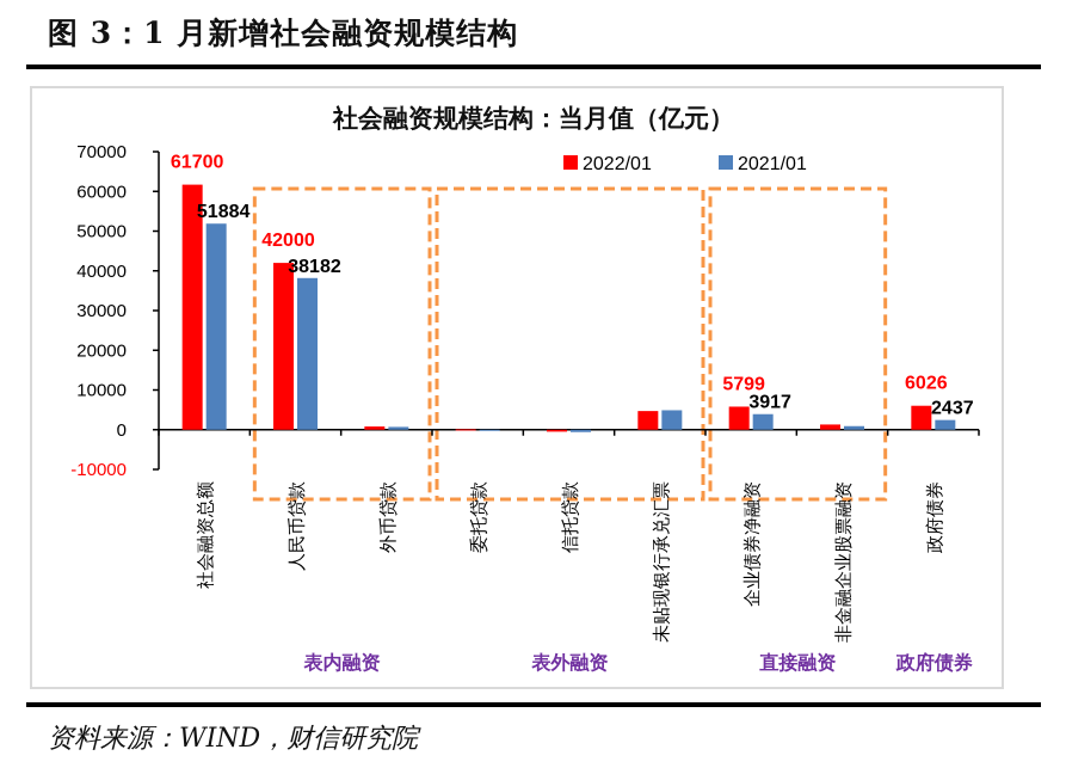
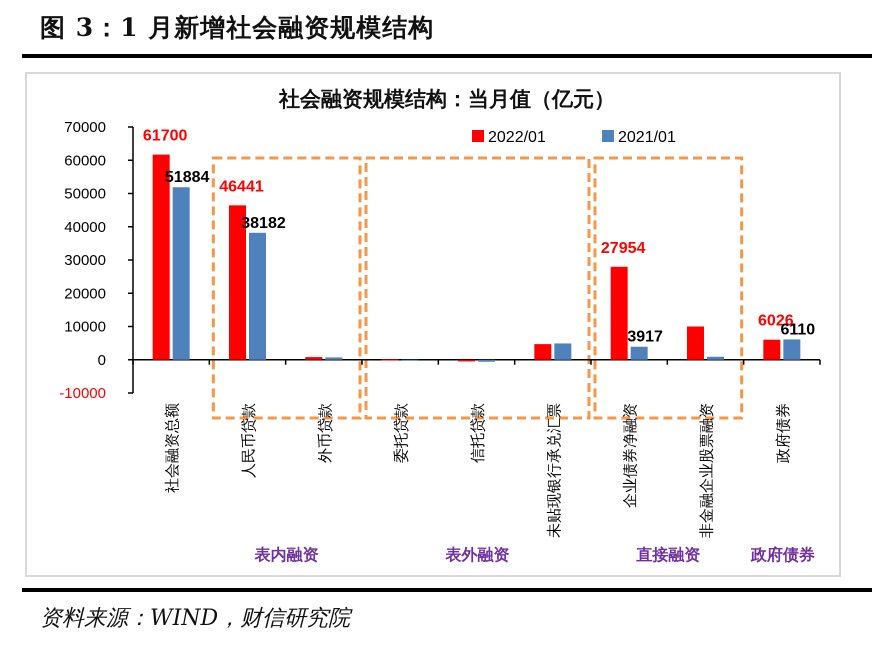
2022/01/人民币贷款: 42000 -> 46441
2022/01/企业债券净融资: 5799 -> 27954
2022/01/非金融企业股票融资: 1000 -> 10000
2021/01/政府债券: 2437 -> 6110
